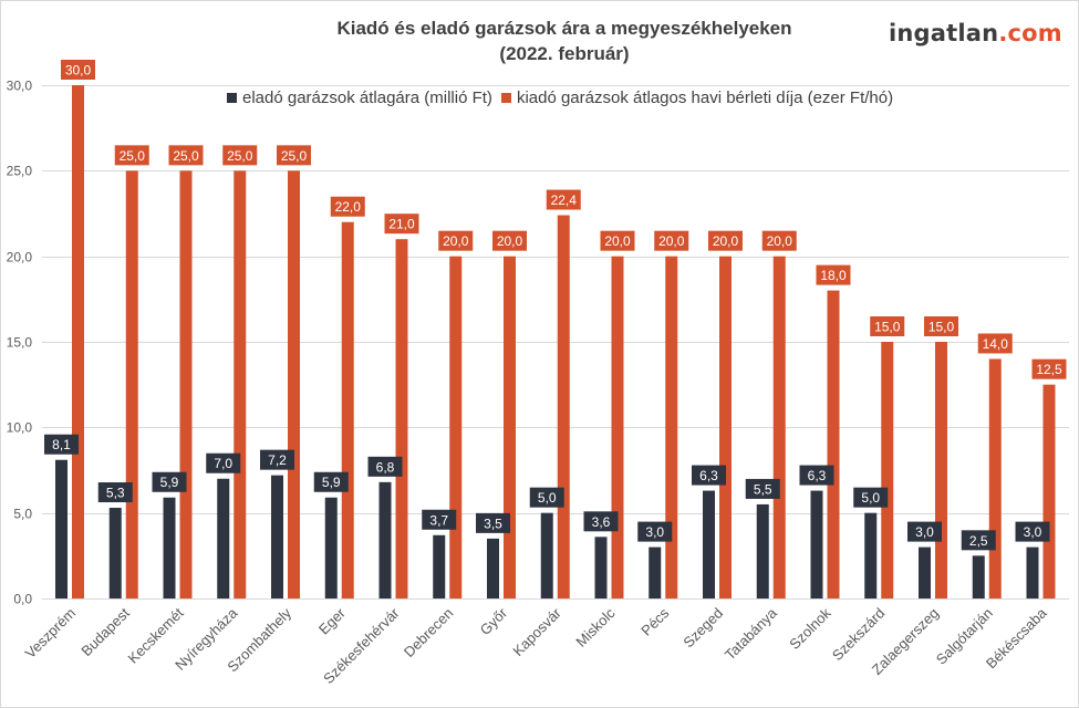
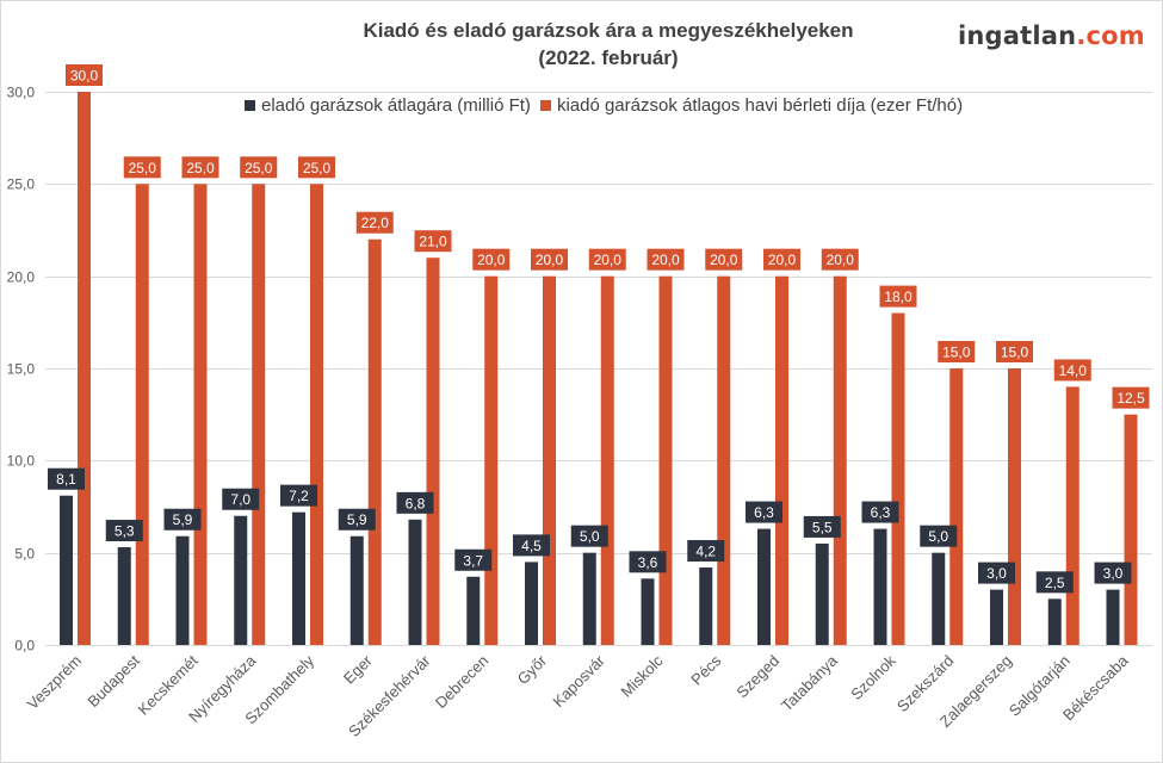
eladó garázsok átlagára (millió Ft)/Győr: 3,5 -> 4,5
kiadó garázsok átlagos havi bérleti díja (ezer Ft/hó)/Kaposvár: 22,4 -> 20,0
eladó garázsok átlagára (millió Ft)/Pécs: 3,0 -> 4,2
